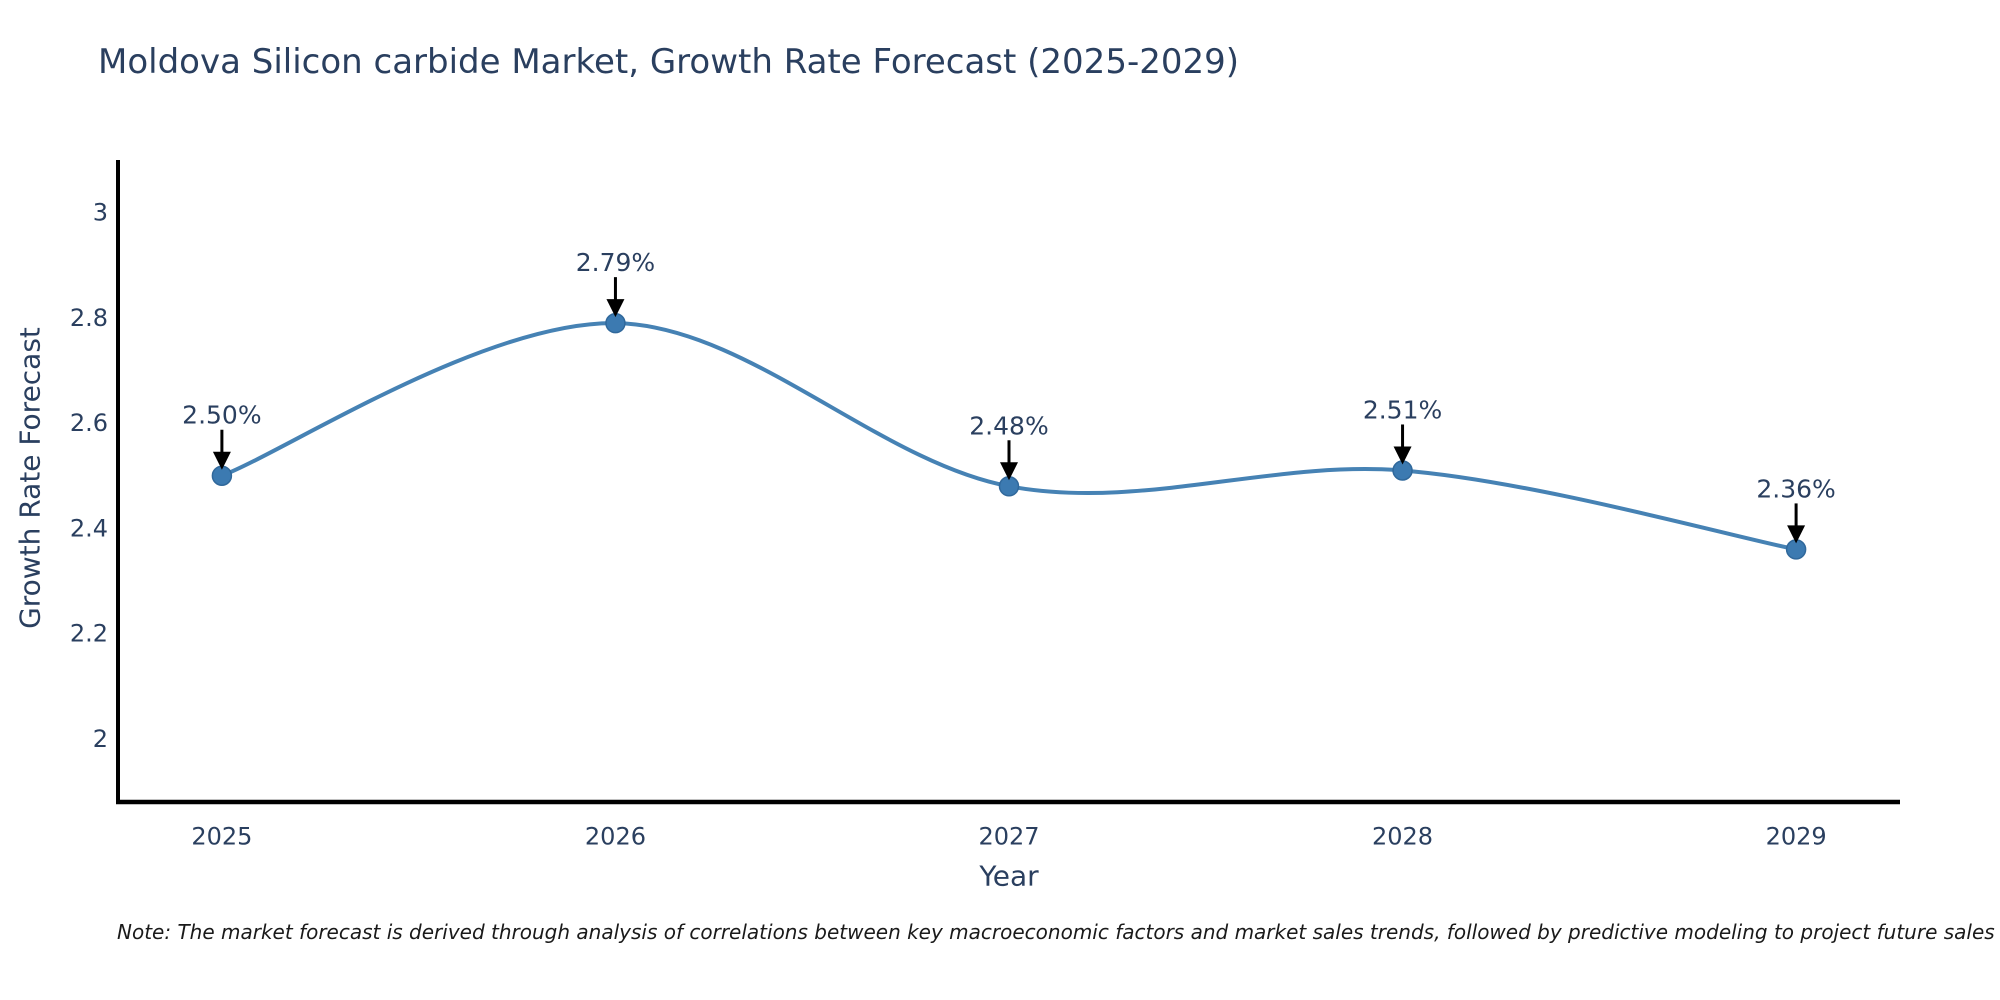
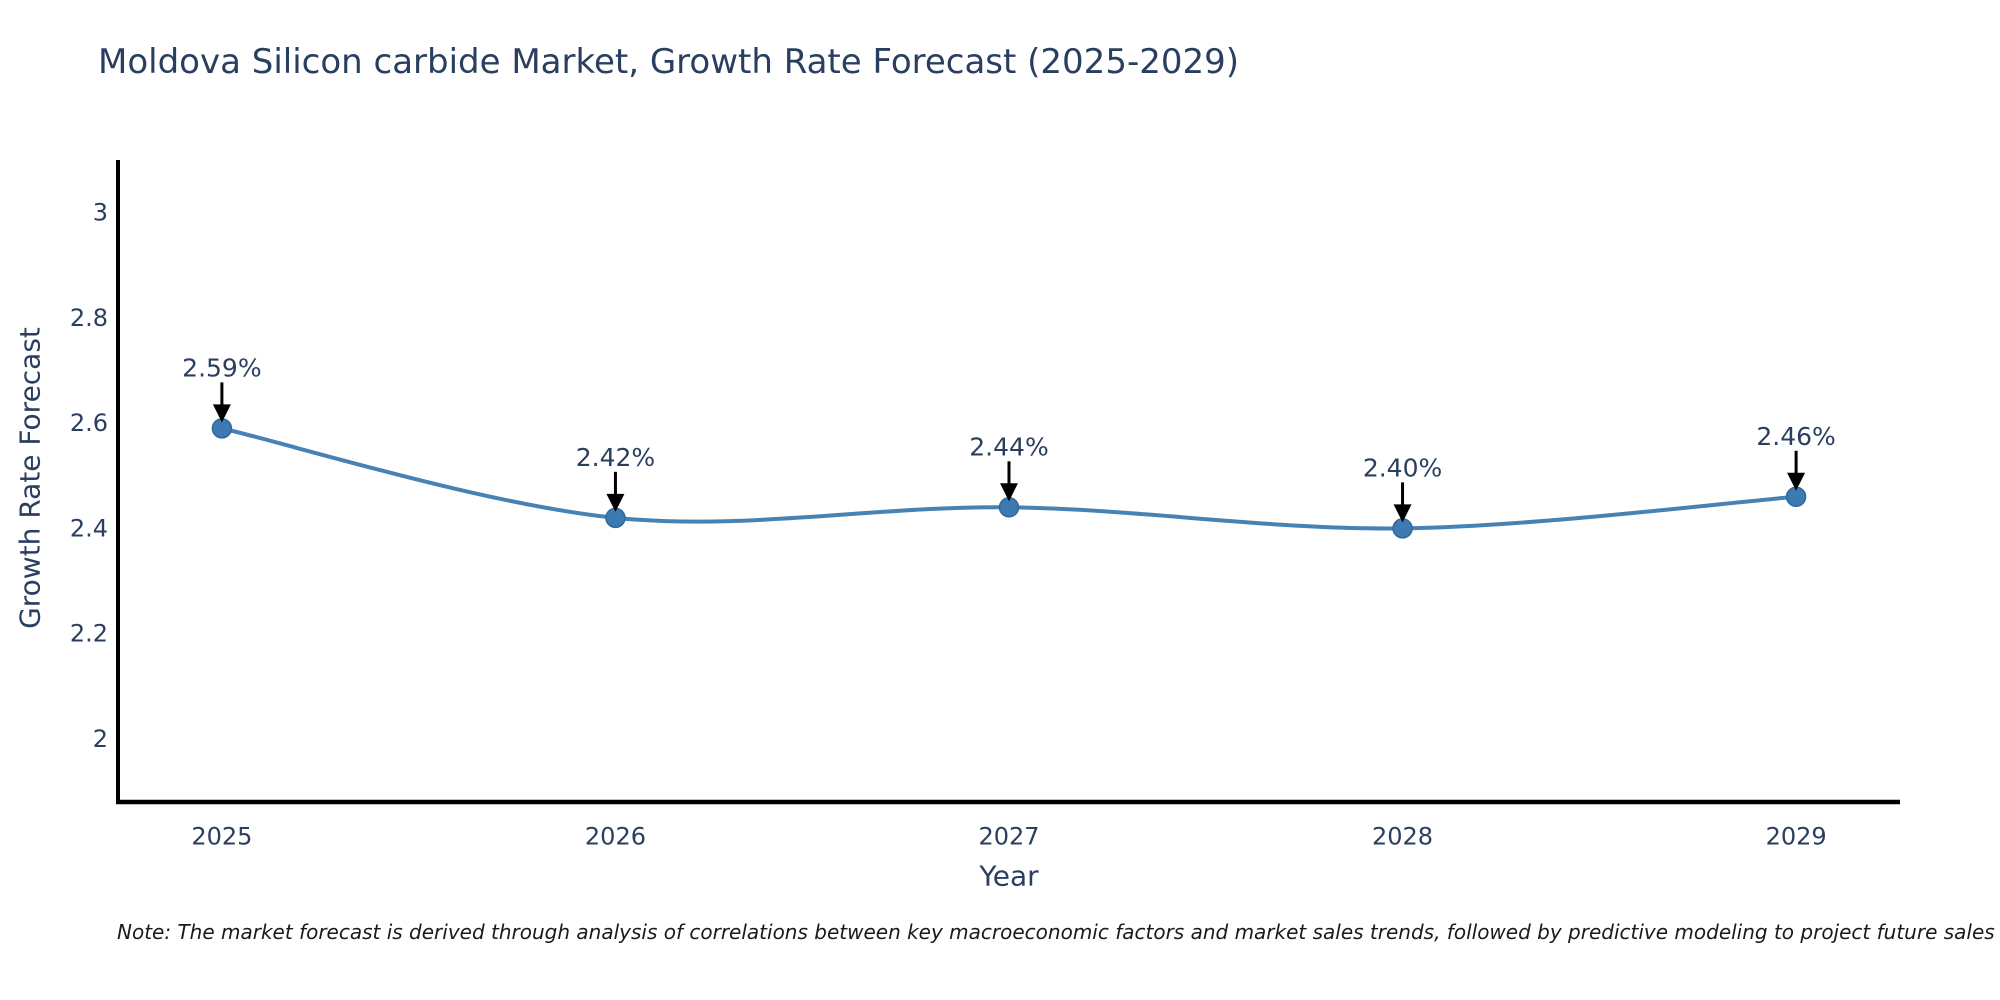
2025: 2.50% -> 2.59%
2026: 2.79% -> 2.42%
2027: 2.48% -> 2.44%
2028: 2.51% -> 2.40%
2029: 2.36% -> 2.46%
